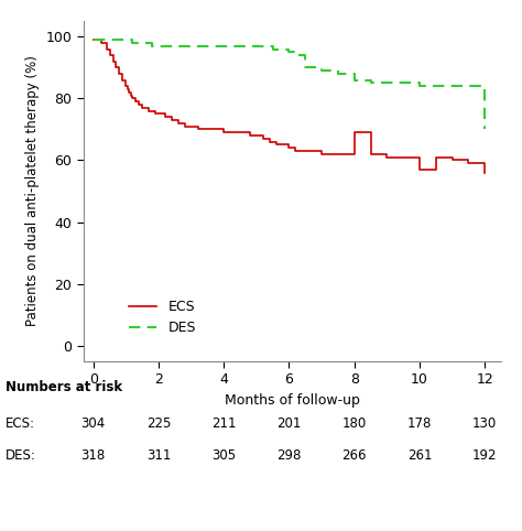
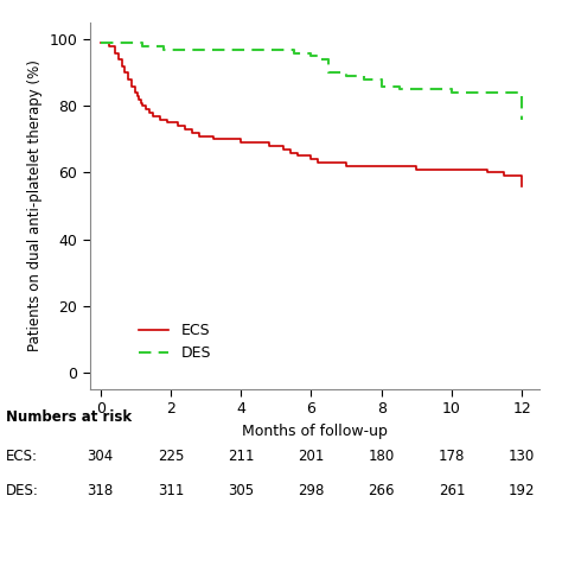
ECS/8: 69 -> 62
ECS/10: 57 -> 61
DES/12: 70 -> 76
